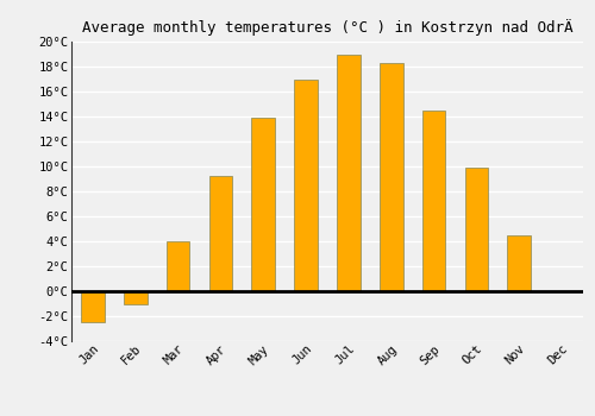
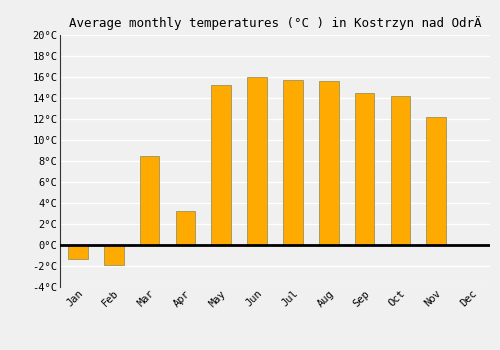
Jan: -2.5°C -> -1.3°C
Feb: -1.0°C -> -1.9°C
Mar: 4.0°C -> 8.5°C
Apr: 9.2°C -> 3.2°C
May: 13.9°C -> 15.2°C
Jun: 17.0°C -> 16.0°C
Jul: 19.0°C -> 15.7°C
Aug: 18.3°C -> 15.6°C
Oct: 9.9°C -> 14.2°C
Nov: 4.5°C -> 12.2°C
